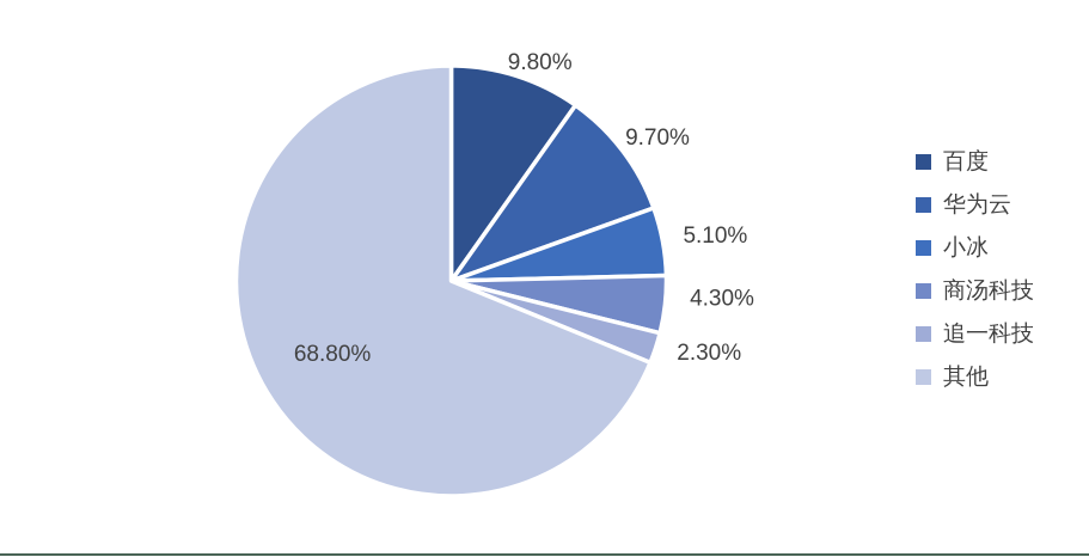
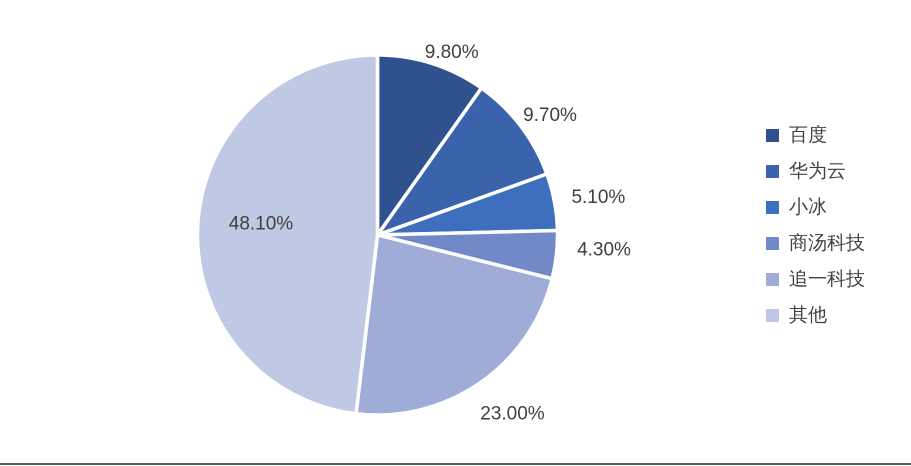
追一科技: 2.30% -> 23.00%
其他: 68.80% -> 48.10%
